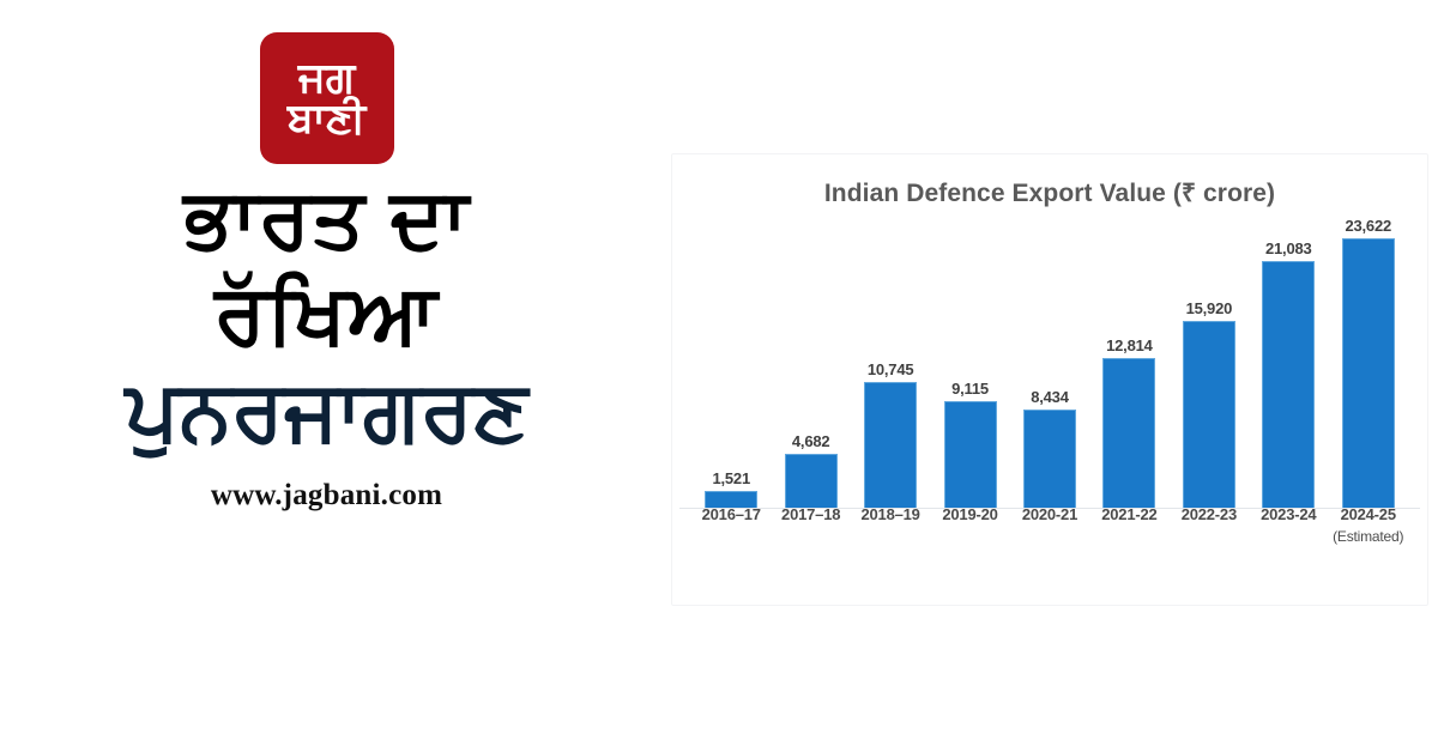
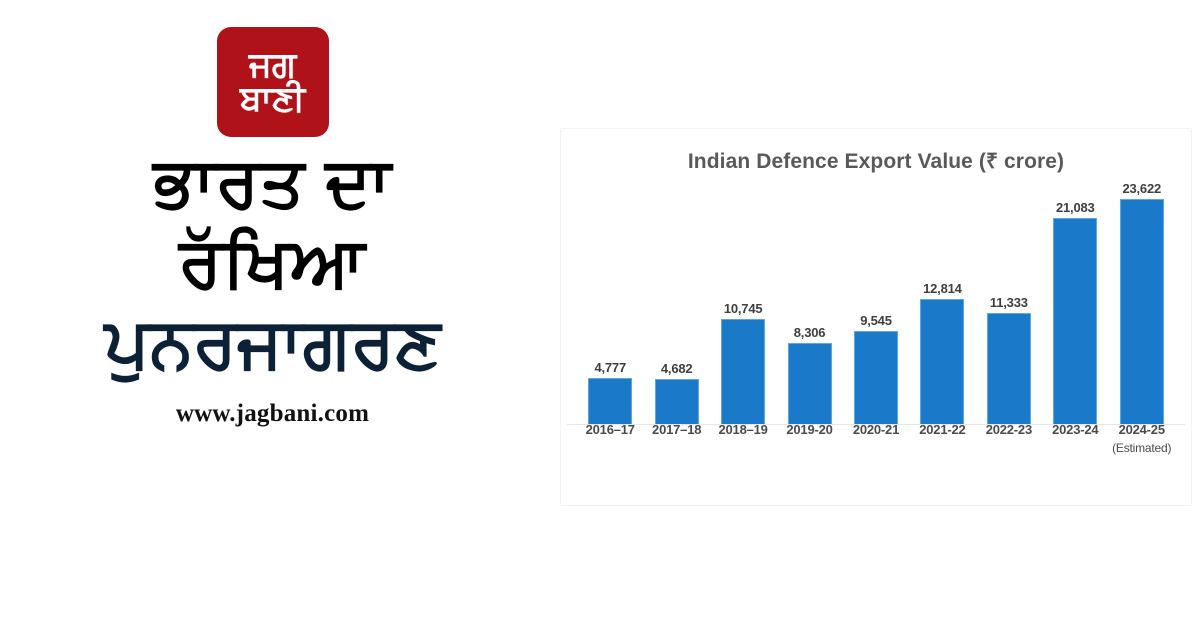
2016–17: 1,521 -> 4,777
2019-20: 9,115 -> 8,306
2020-21: 8,434 -> 9,545
2022-23: 15,920 -> 11,333
